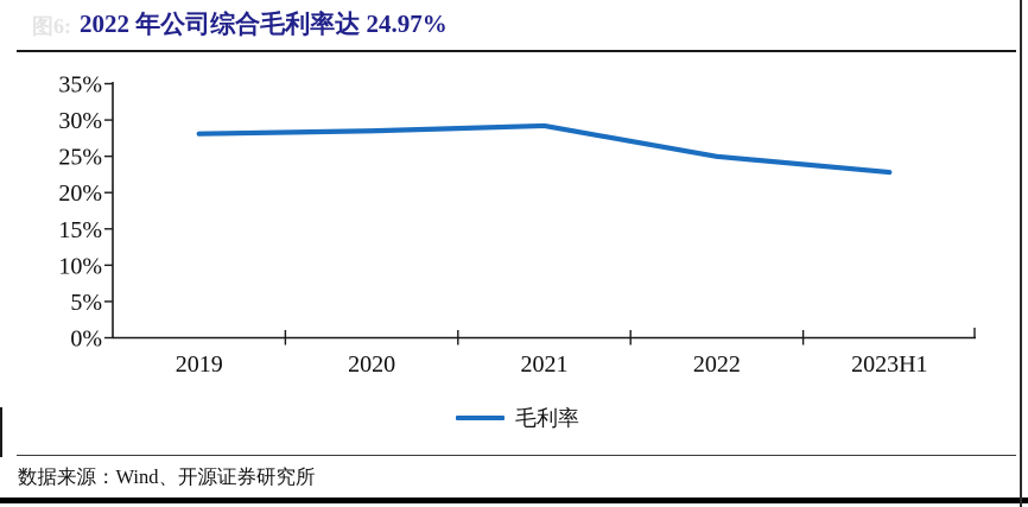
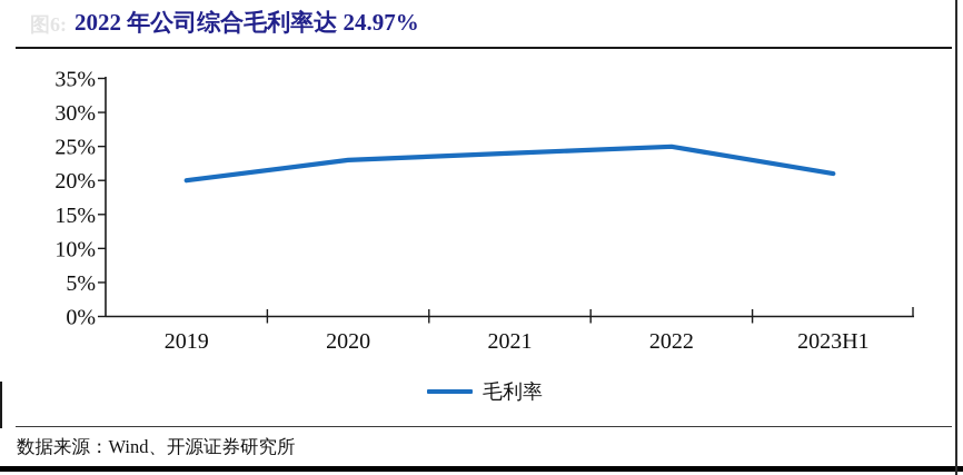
2019: 28% -> 20%
2020: 28% -> 23%
2021: 29% -> 24%
2023H1: 23% -> 21%
